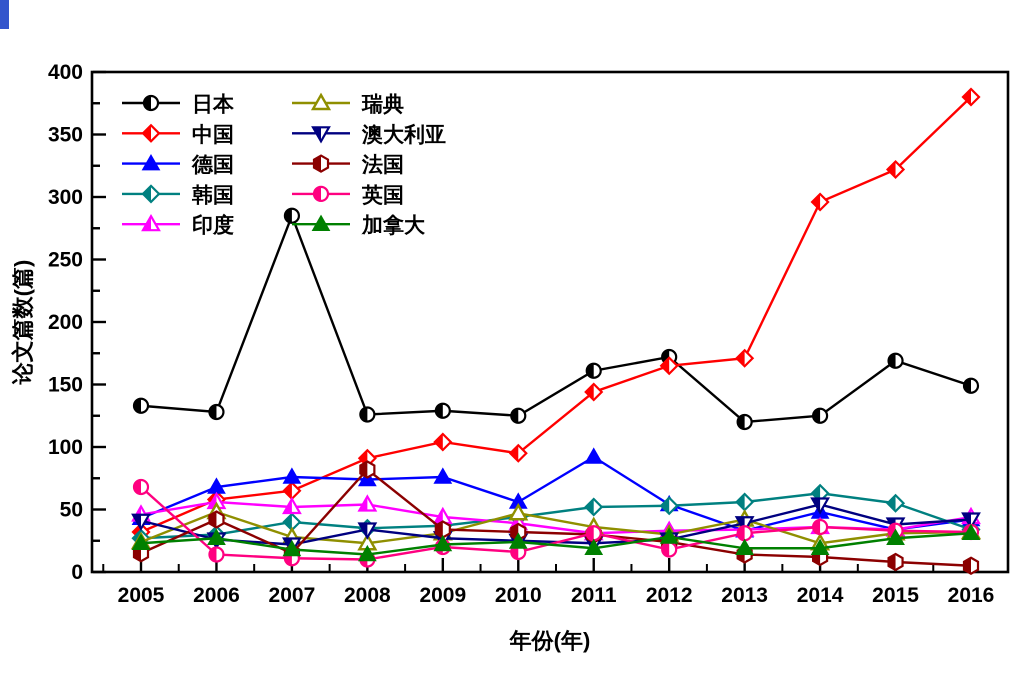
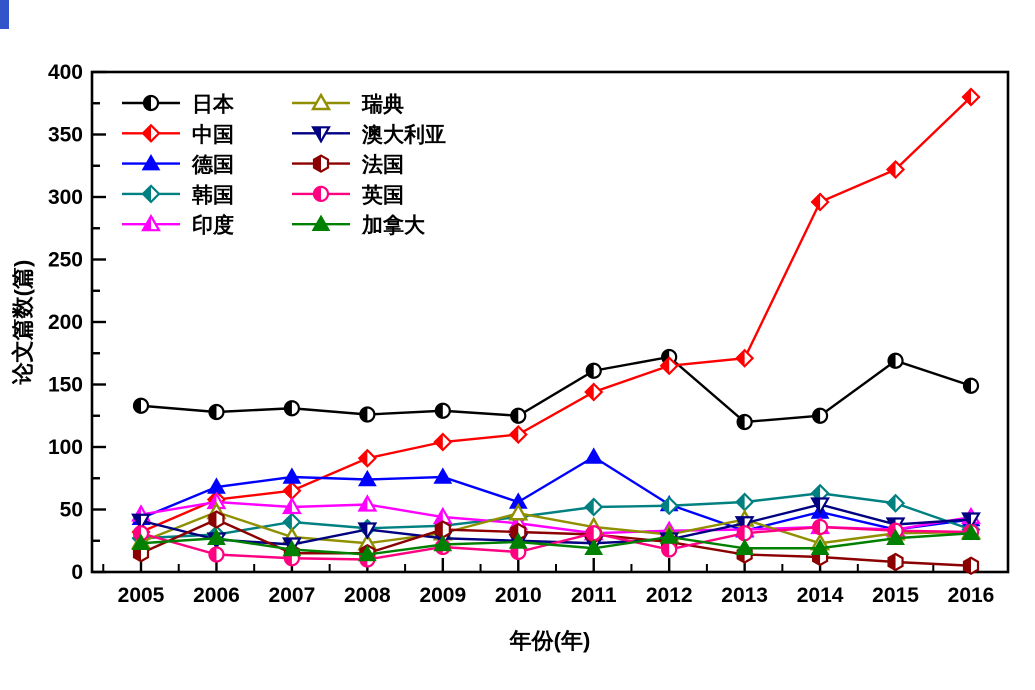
英国/2005: 68 -> 31
日本/2007: 285 -> 131
法国/2008: 82 -> 15
中国/2010: 95 -> 110
